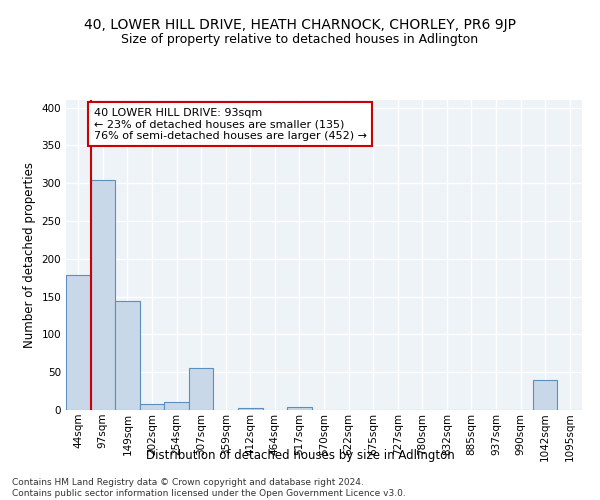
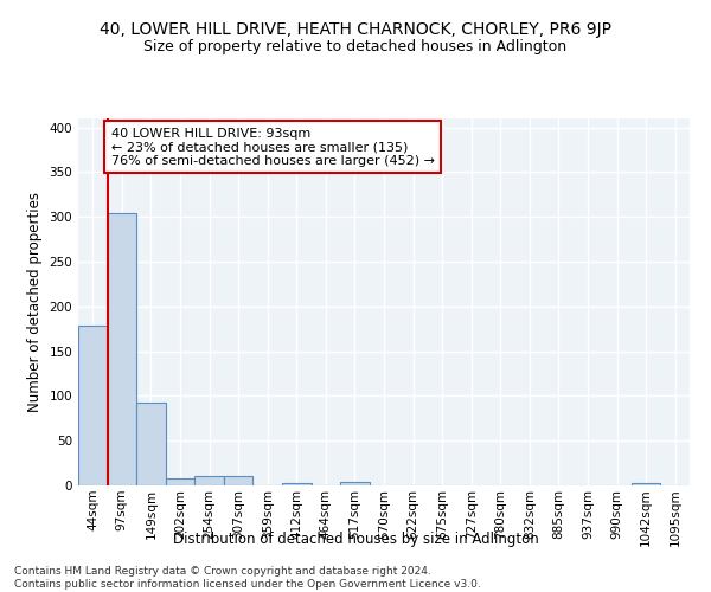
149sqm: 144 -> 93
307sqm: 56 -> 10
1042sqm: 40 -> 3
